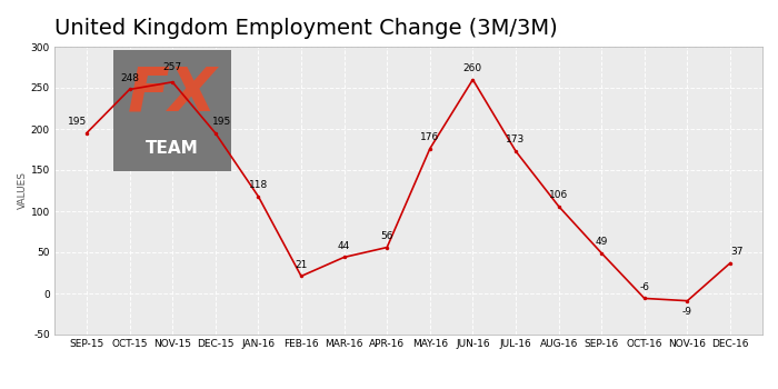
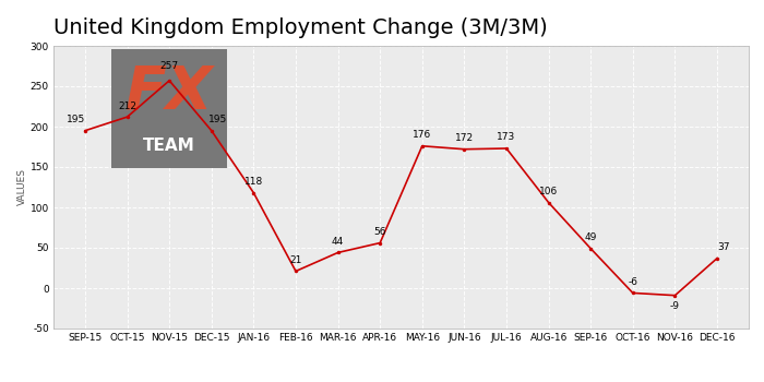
OCT-15: 248 -> 212
JUN-16: 260 -> 172
